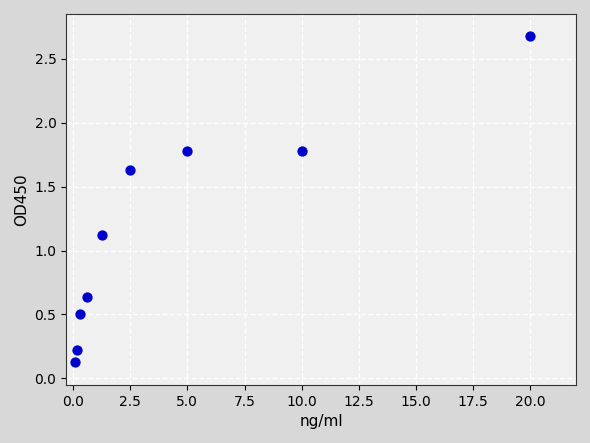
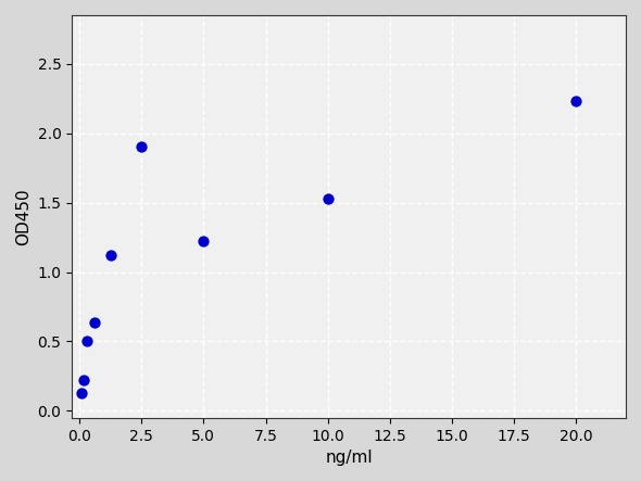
2.5: 1.63 -> 1.90
5.0: 1.78 -> 1.22
10.0: 1.78 -> 1.53
20.0: 2.68 -> 2.23
